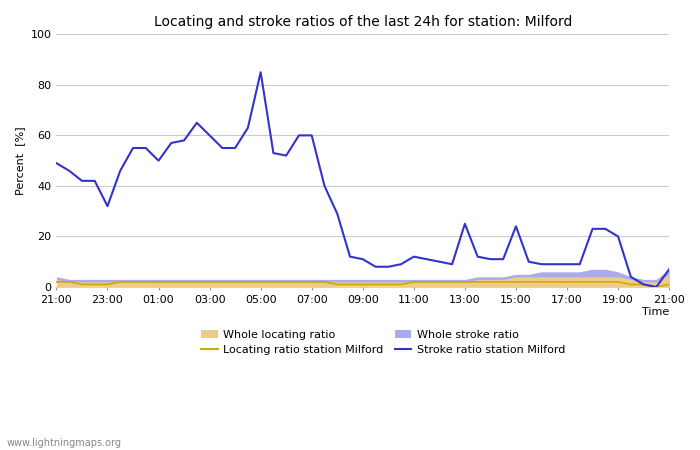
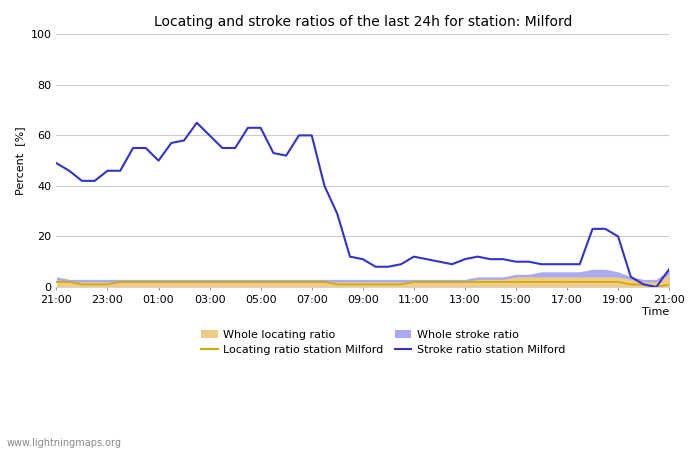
Stroke ratio station Milford/23:00: 32 -> 46
Stroke ratio station Milford/05:00: 85 -> 63
Stroke ratio station Milford/13:00: 25 -> 11
Stroke ratio station Milford/15:00: 24 -> 10
